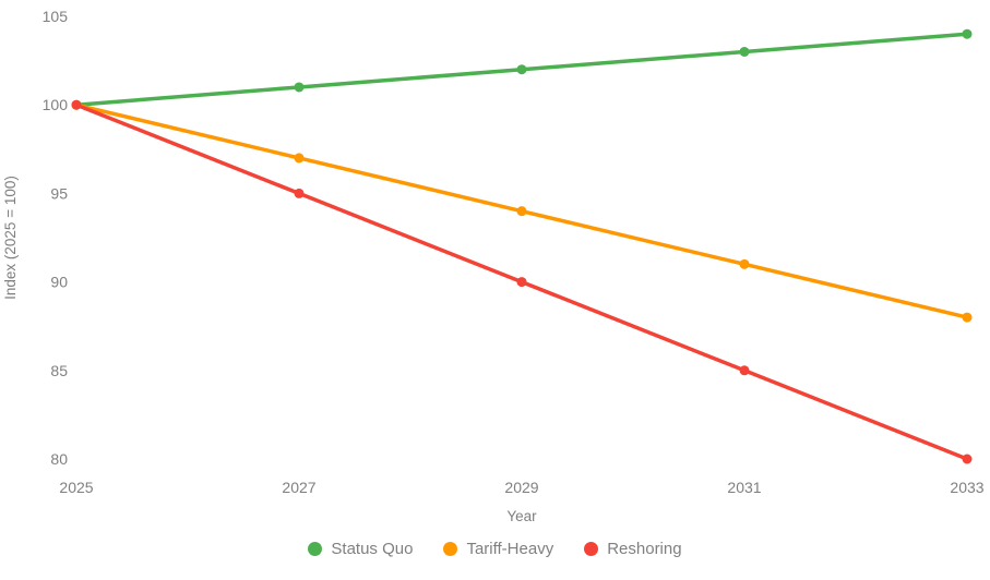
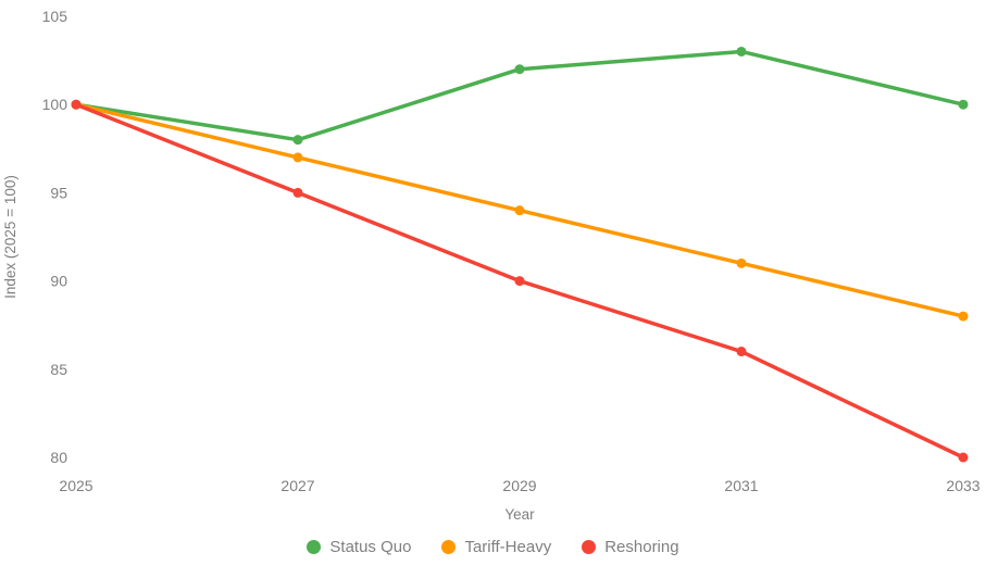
Status Quo/2027: 101 -> 98
Reshoring/2031: 85 -> 86
Status Quo/2033: 104 -> 100
